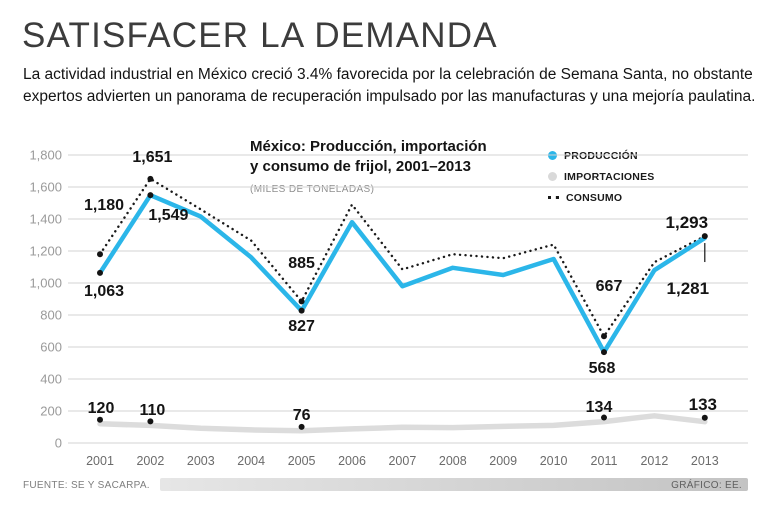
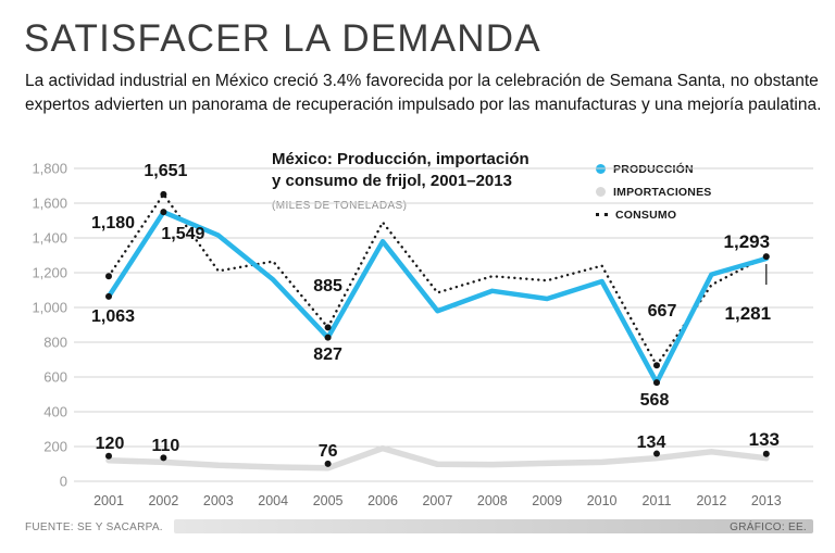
CONSUMO/2003: 1460 -> 1210
IMPORTACIONES/2006: 90 -> 190
PRODUCCIÓN/2012: 1080 -> 1190
